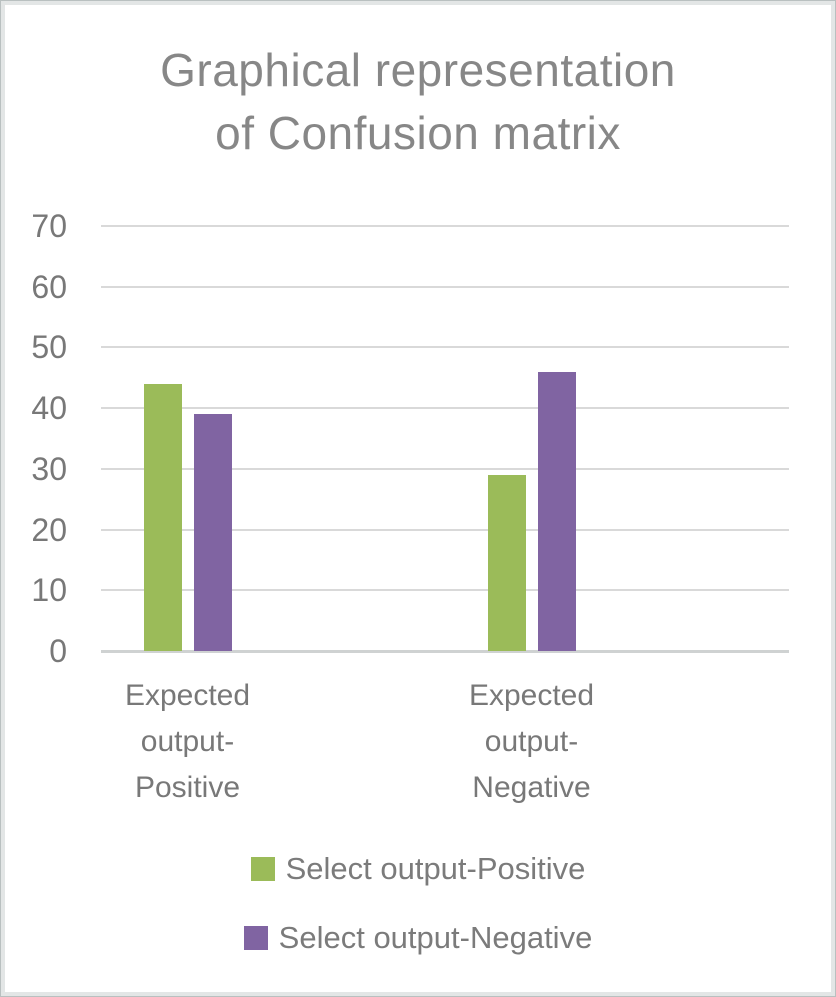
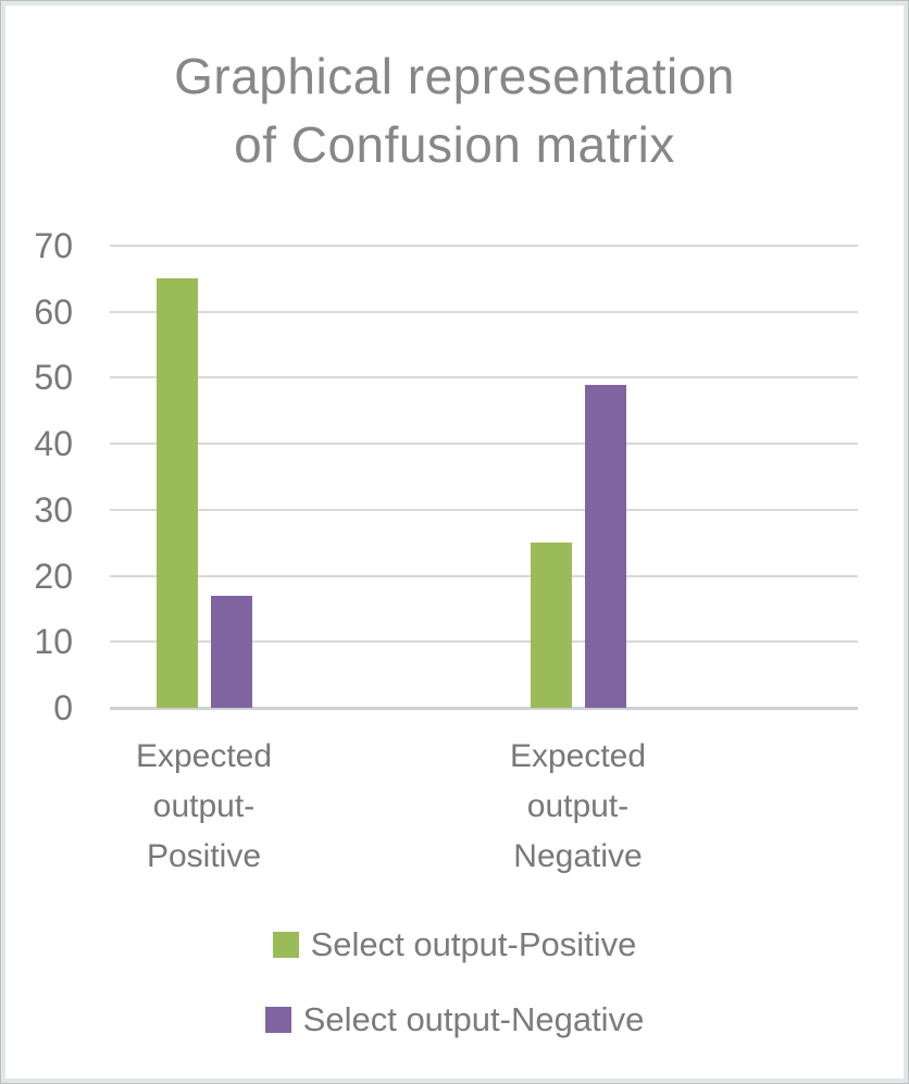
Select output-Positive/Expected output-Positive: 44 -> 65
Select output-Negative/Expected output-Positive: 39 -> 17
Select output-Positive/Expected output-Negative: 29 -> 25
Select output-Negative/Expected output-Negative: 46 -> 49
